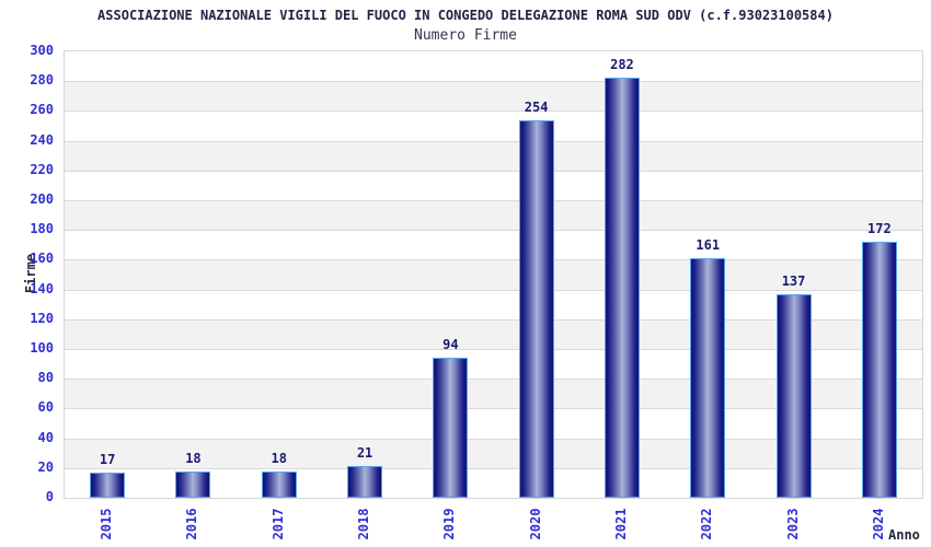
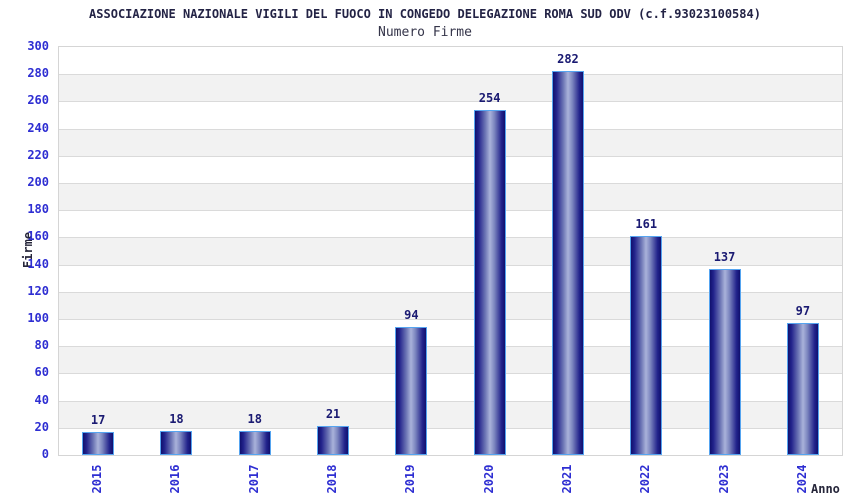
2024: 172 -> 97
